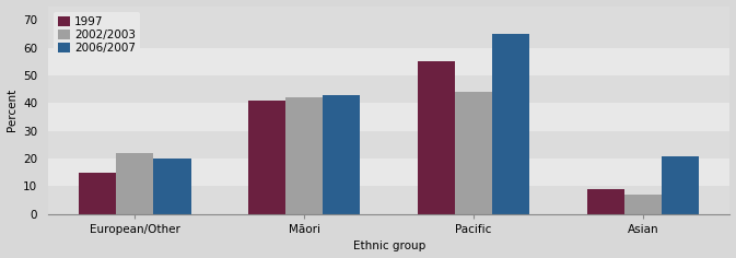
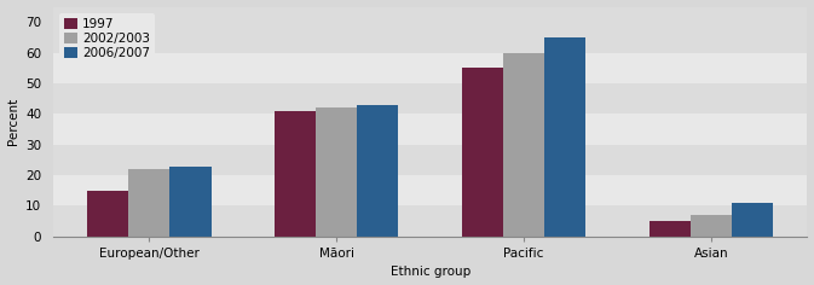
2006/2007/European/Other: 20 -> 23
2002/2003/Pacific: 44 -> 60
1997/Asian: 9 -> 5
2006/2007/Asian: 21 -> 11
